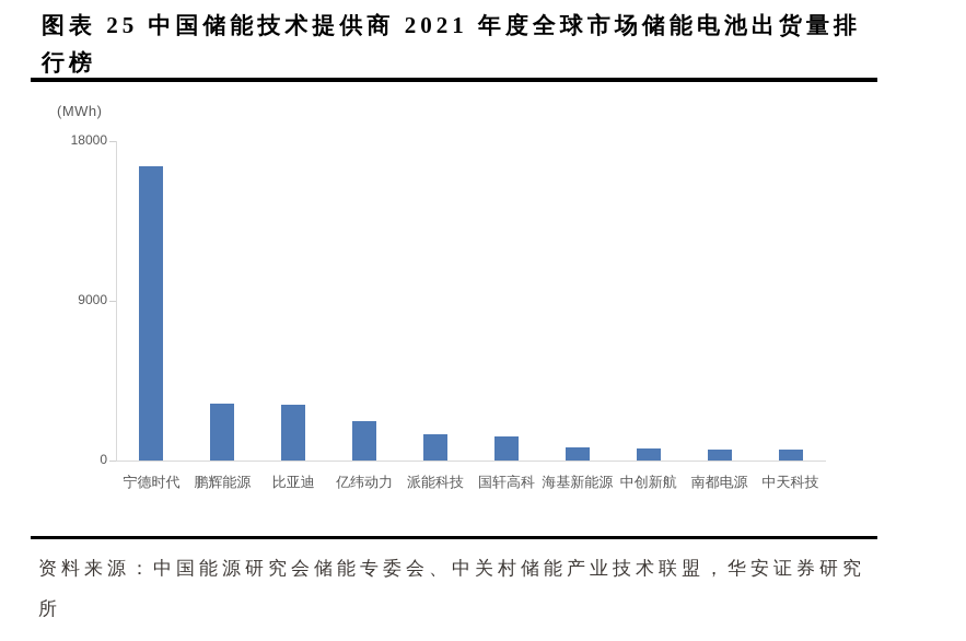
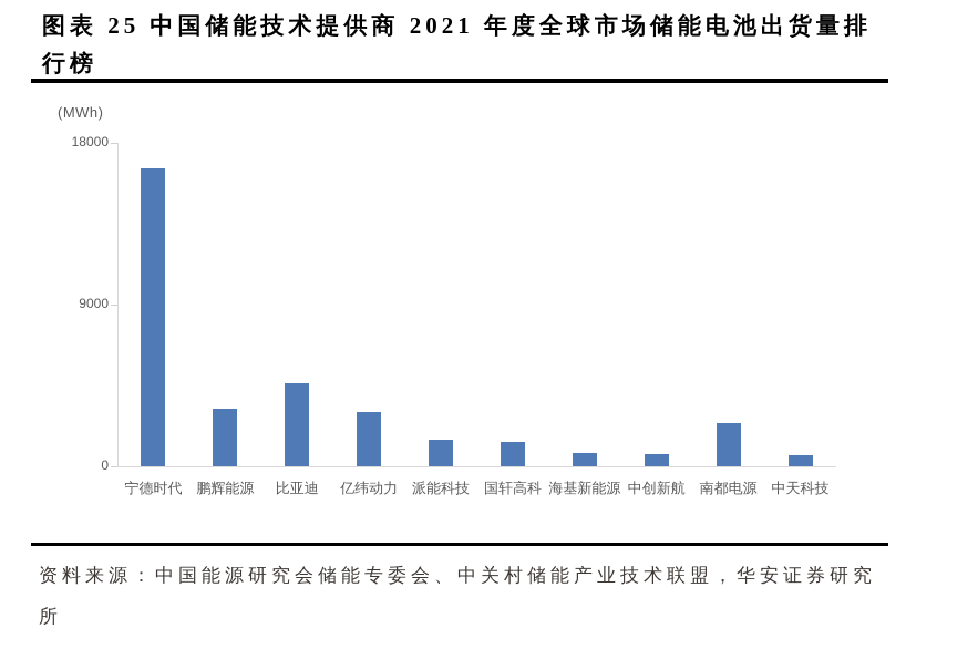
比亚迪: 3200 -> 4600
亿纬动力: 2200 -> 3000
南都电源: 600 -> 2400
